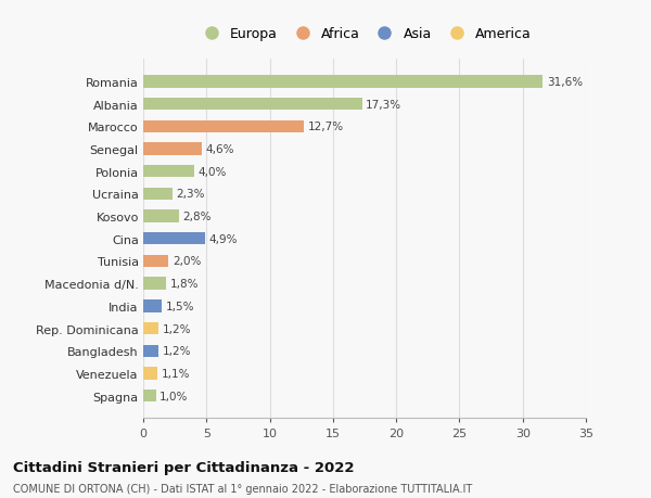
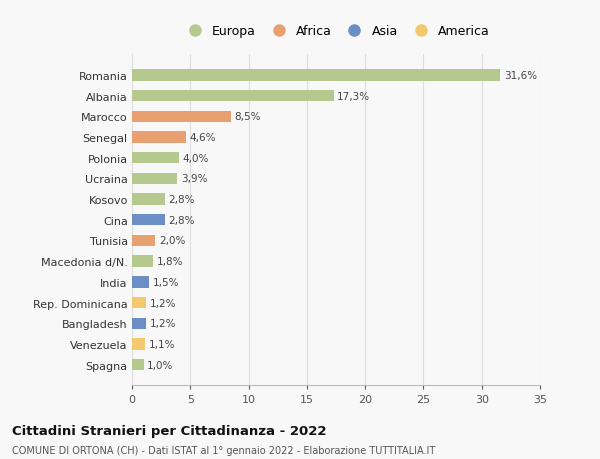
Marocco: 12,7% -> 8,5%
Ucraina: 2,3% -> 3,9%
Cina: 4,9% -> 2,8%
